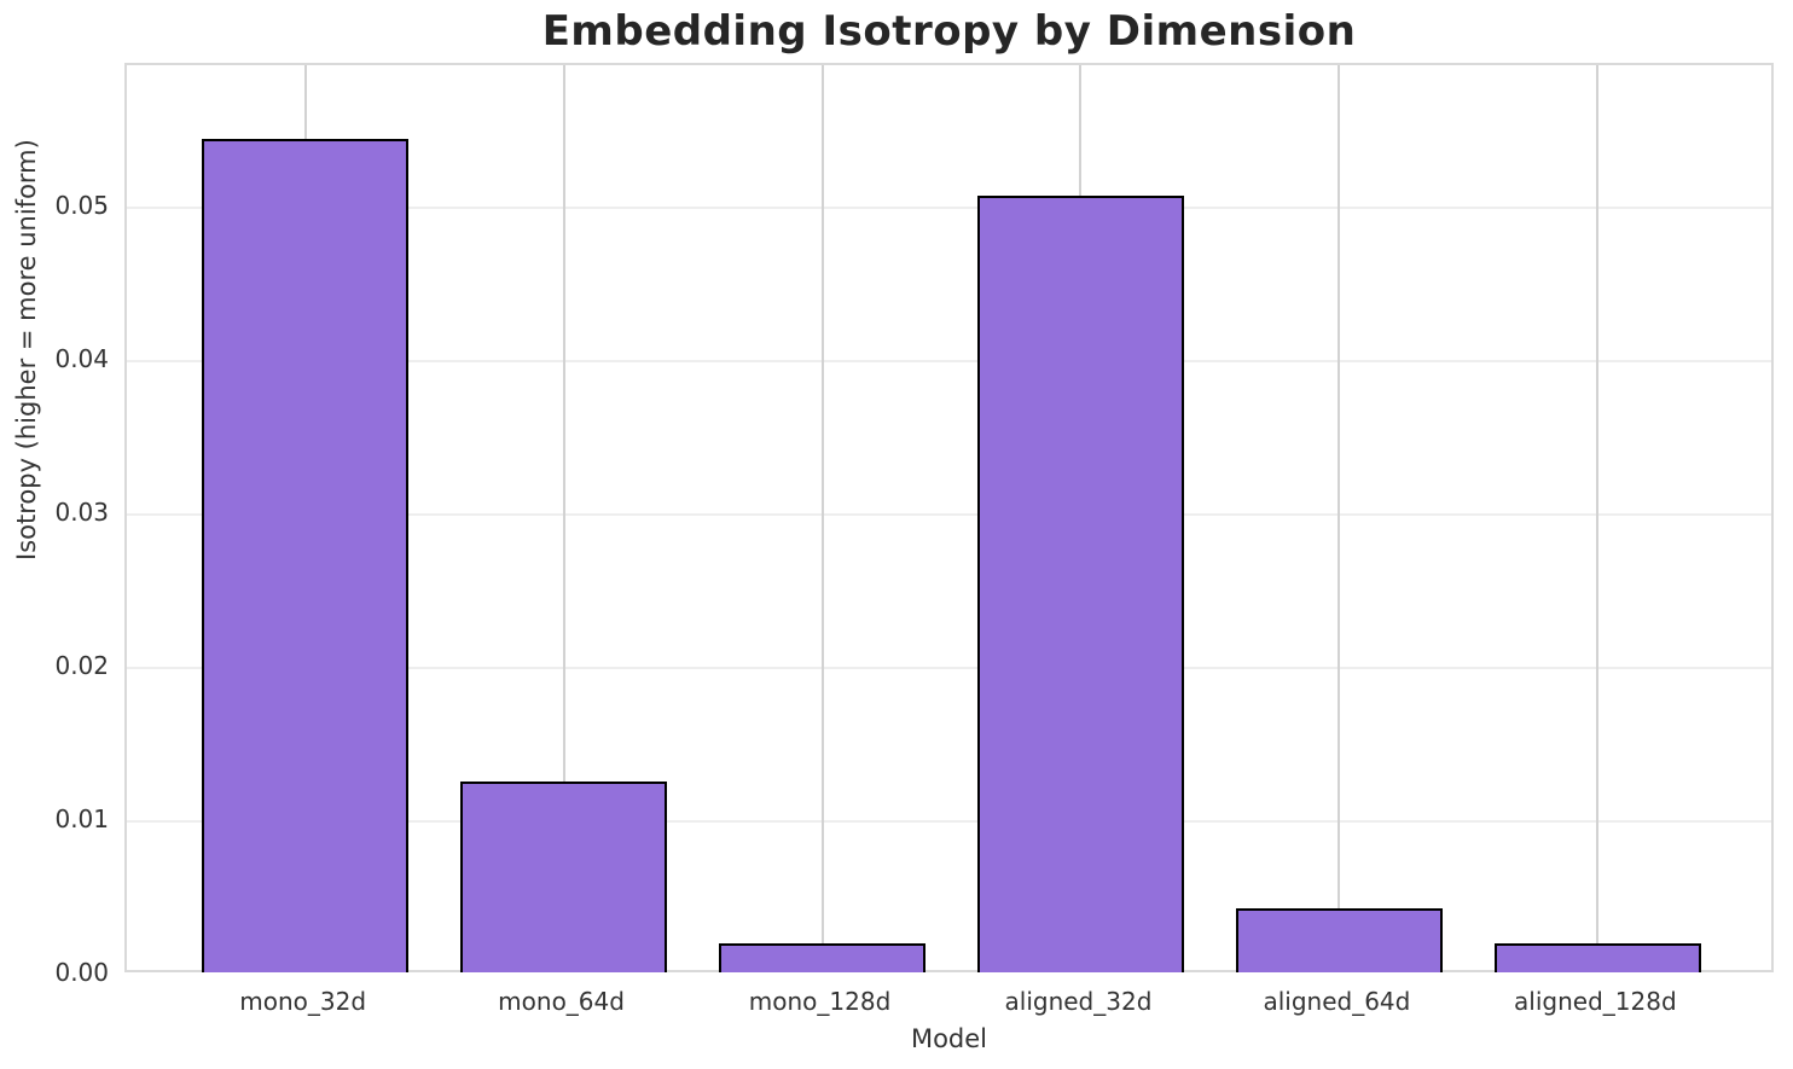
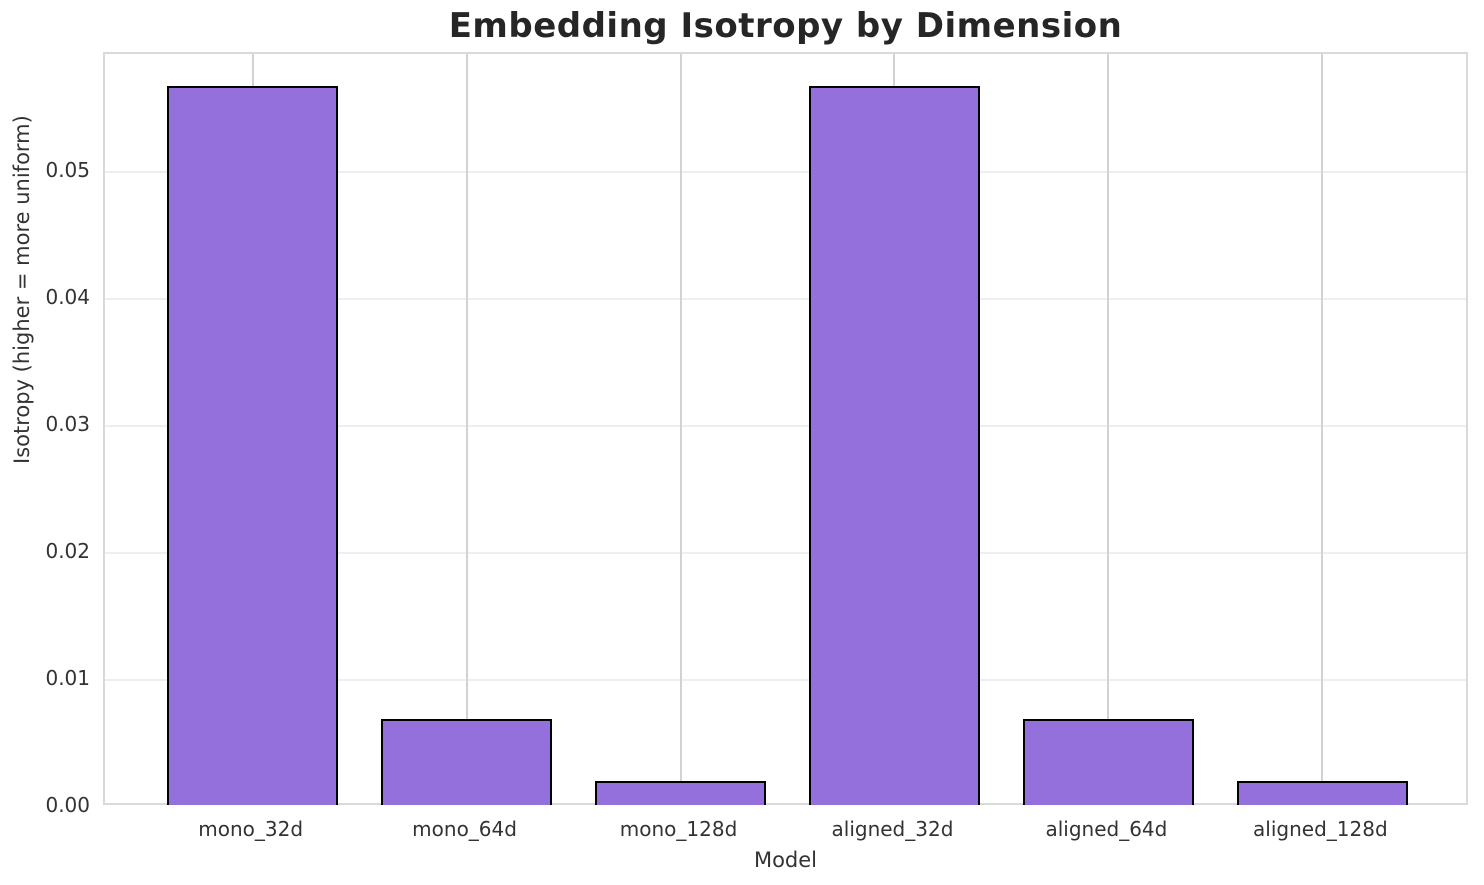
mono_32d: 0.0542 -> 0.0565
mono_64d: 0.0123 -> 0.0066
aligned_32d: 0.0505 -> 0.0565
aligned_64d: 0.0040 -> 0.0066
